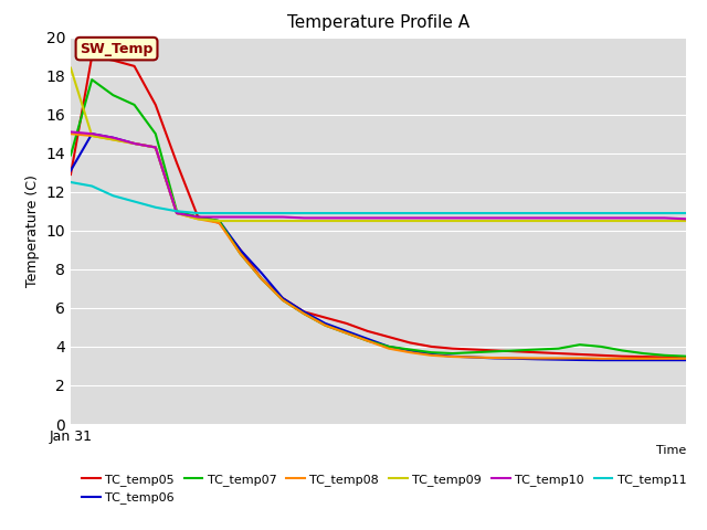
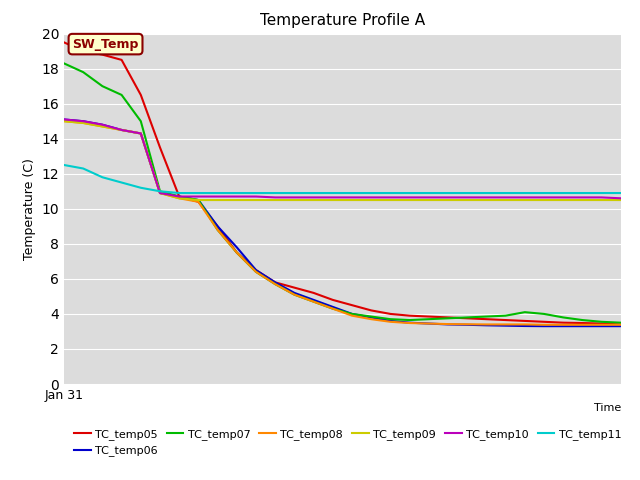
TC_temp05/Jan 31: 12.9 -> 19.5
TC_temp06/Jan 31: 13.1 -> 15.1
TC_temp07/Jan 31: 13.9 -> 18.3
TC_temp09/Jan 31: 18.4 -> 15.0
